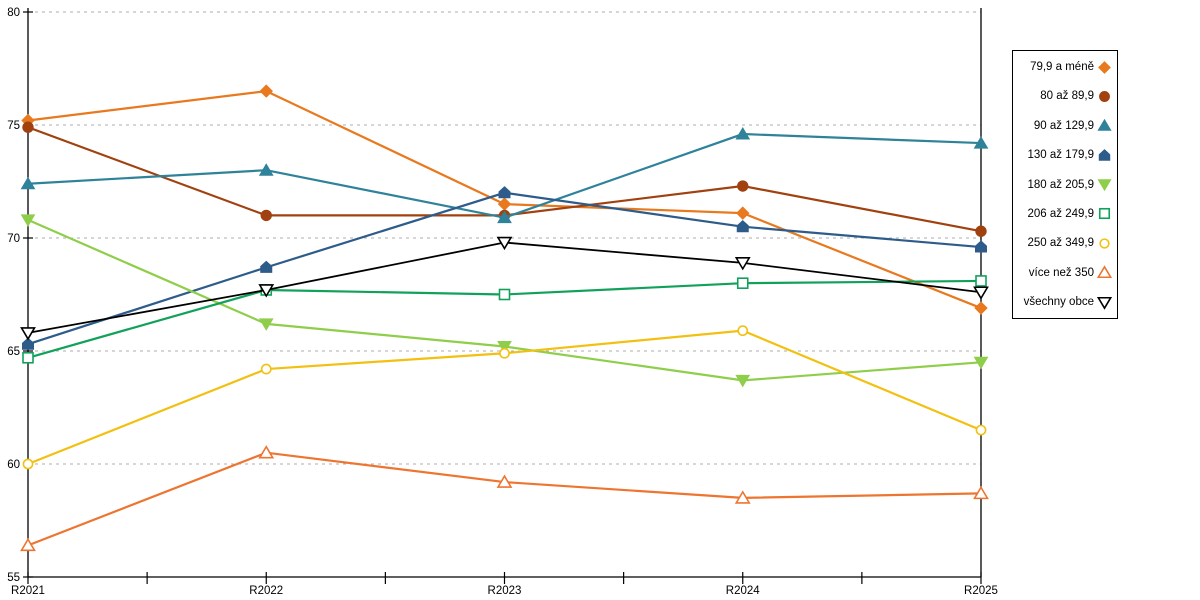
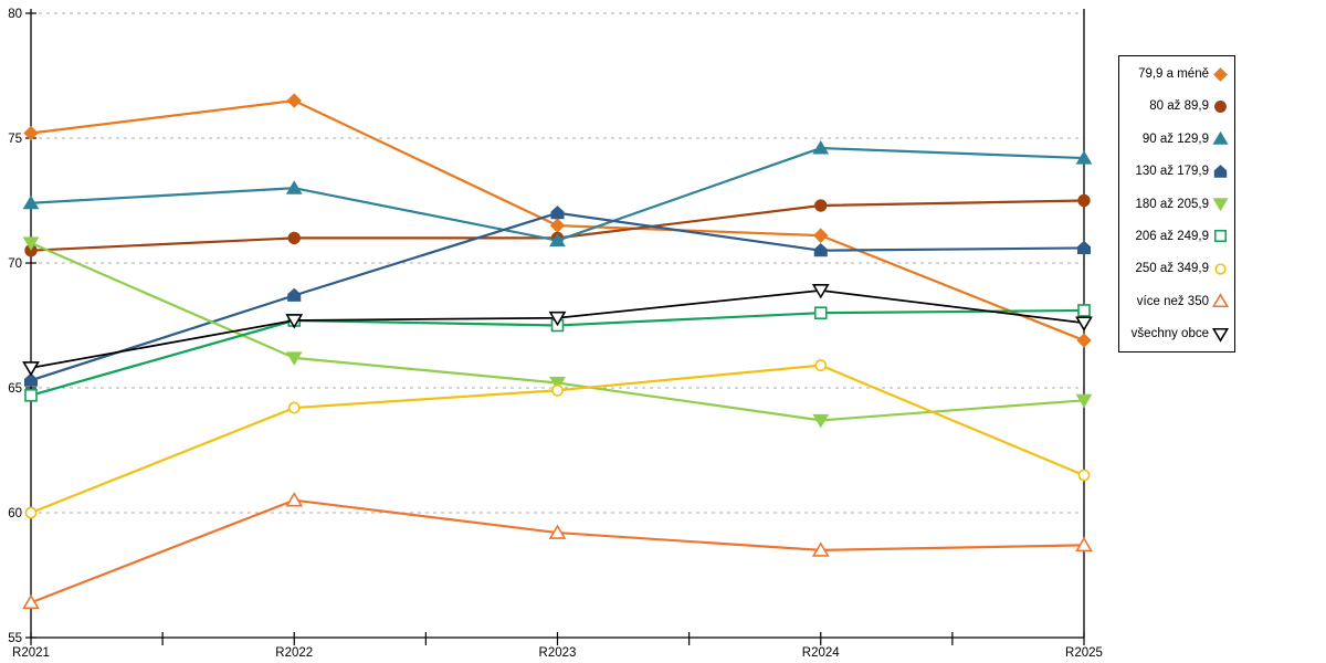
80 až 89,9/R2021: 74.9 -> 70.5
všechny obce/R2023: 69.8 -> 67.8
80 až 89,9/R2025: 70.3 -> 72.5
130 až 179,9/R2025: 69.6 -> 70.6
